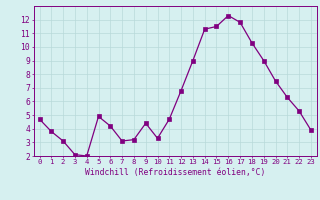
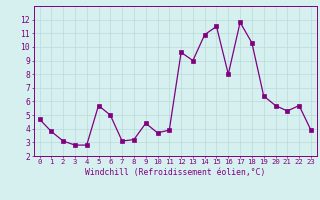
3: 2.1 -> 2.8
4: 2.0 -> 2.8
5: 4.9 -> 5.7
6: 4.2 -> 5.0
10: 3.3 -> 3.7
11: 4.7 -> 3.9
12: 6.8 -> 9.6
14: 11.3 -> 10.9
16: 12.3 -> 8.0
19: 9.0 -> 6.4
20: 7.5 -> 5.7
21: 6.3 -> 5.3
22: 5.3 -> 5.7
